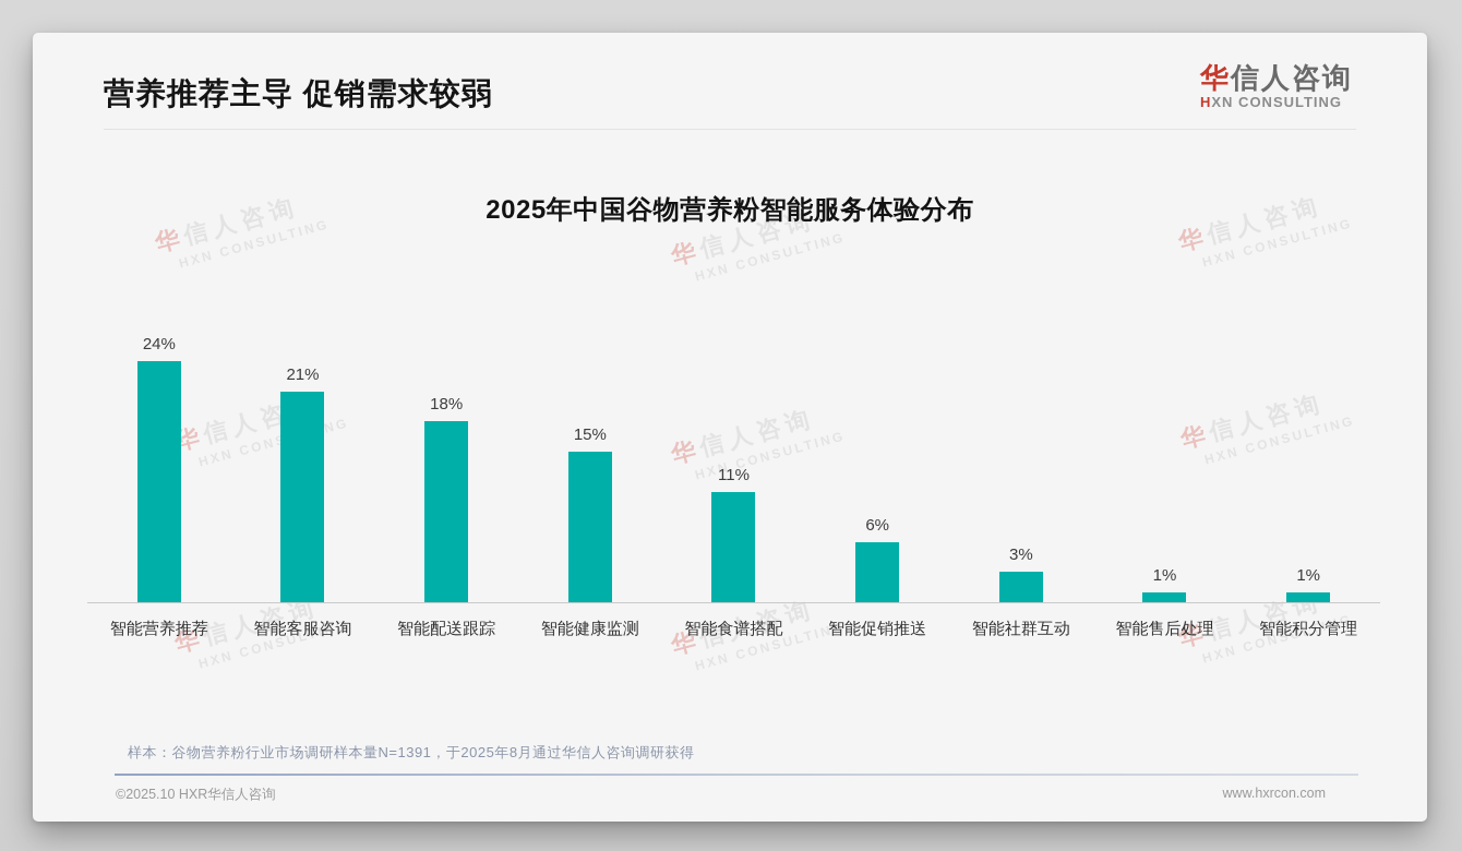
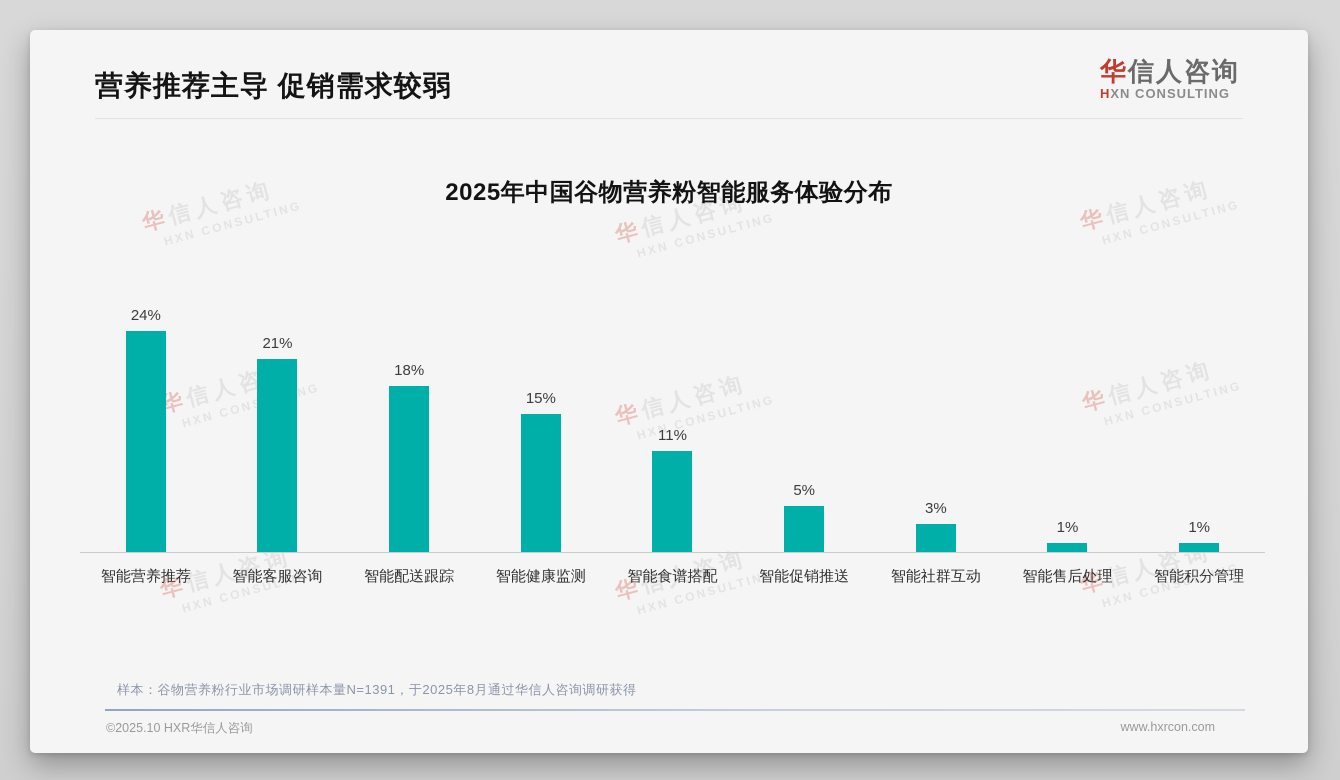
智能促销推送: 6% -> 5%
